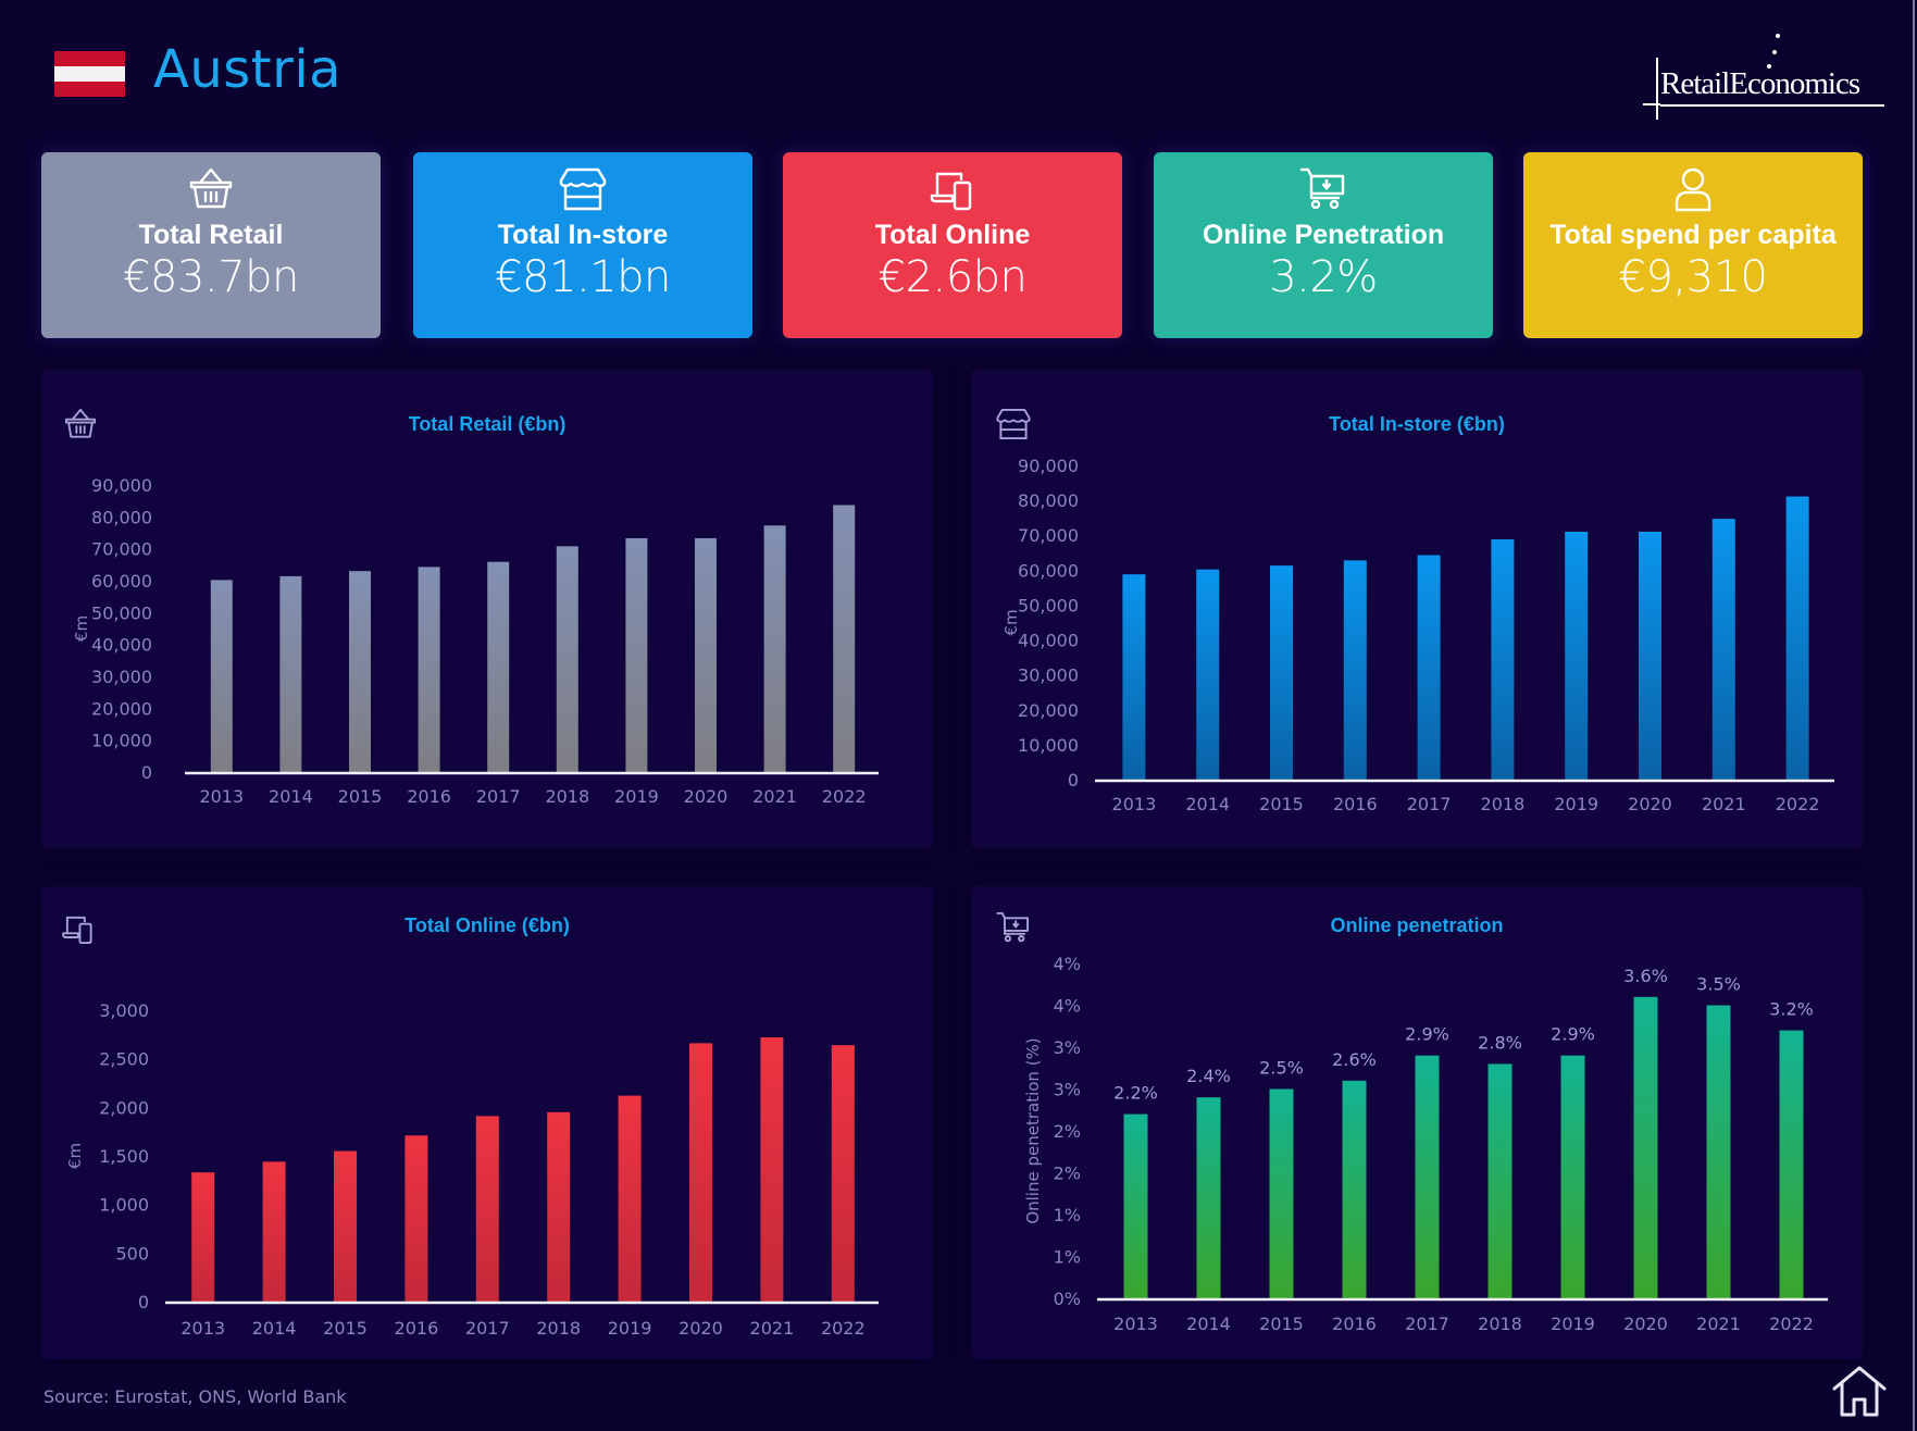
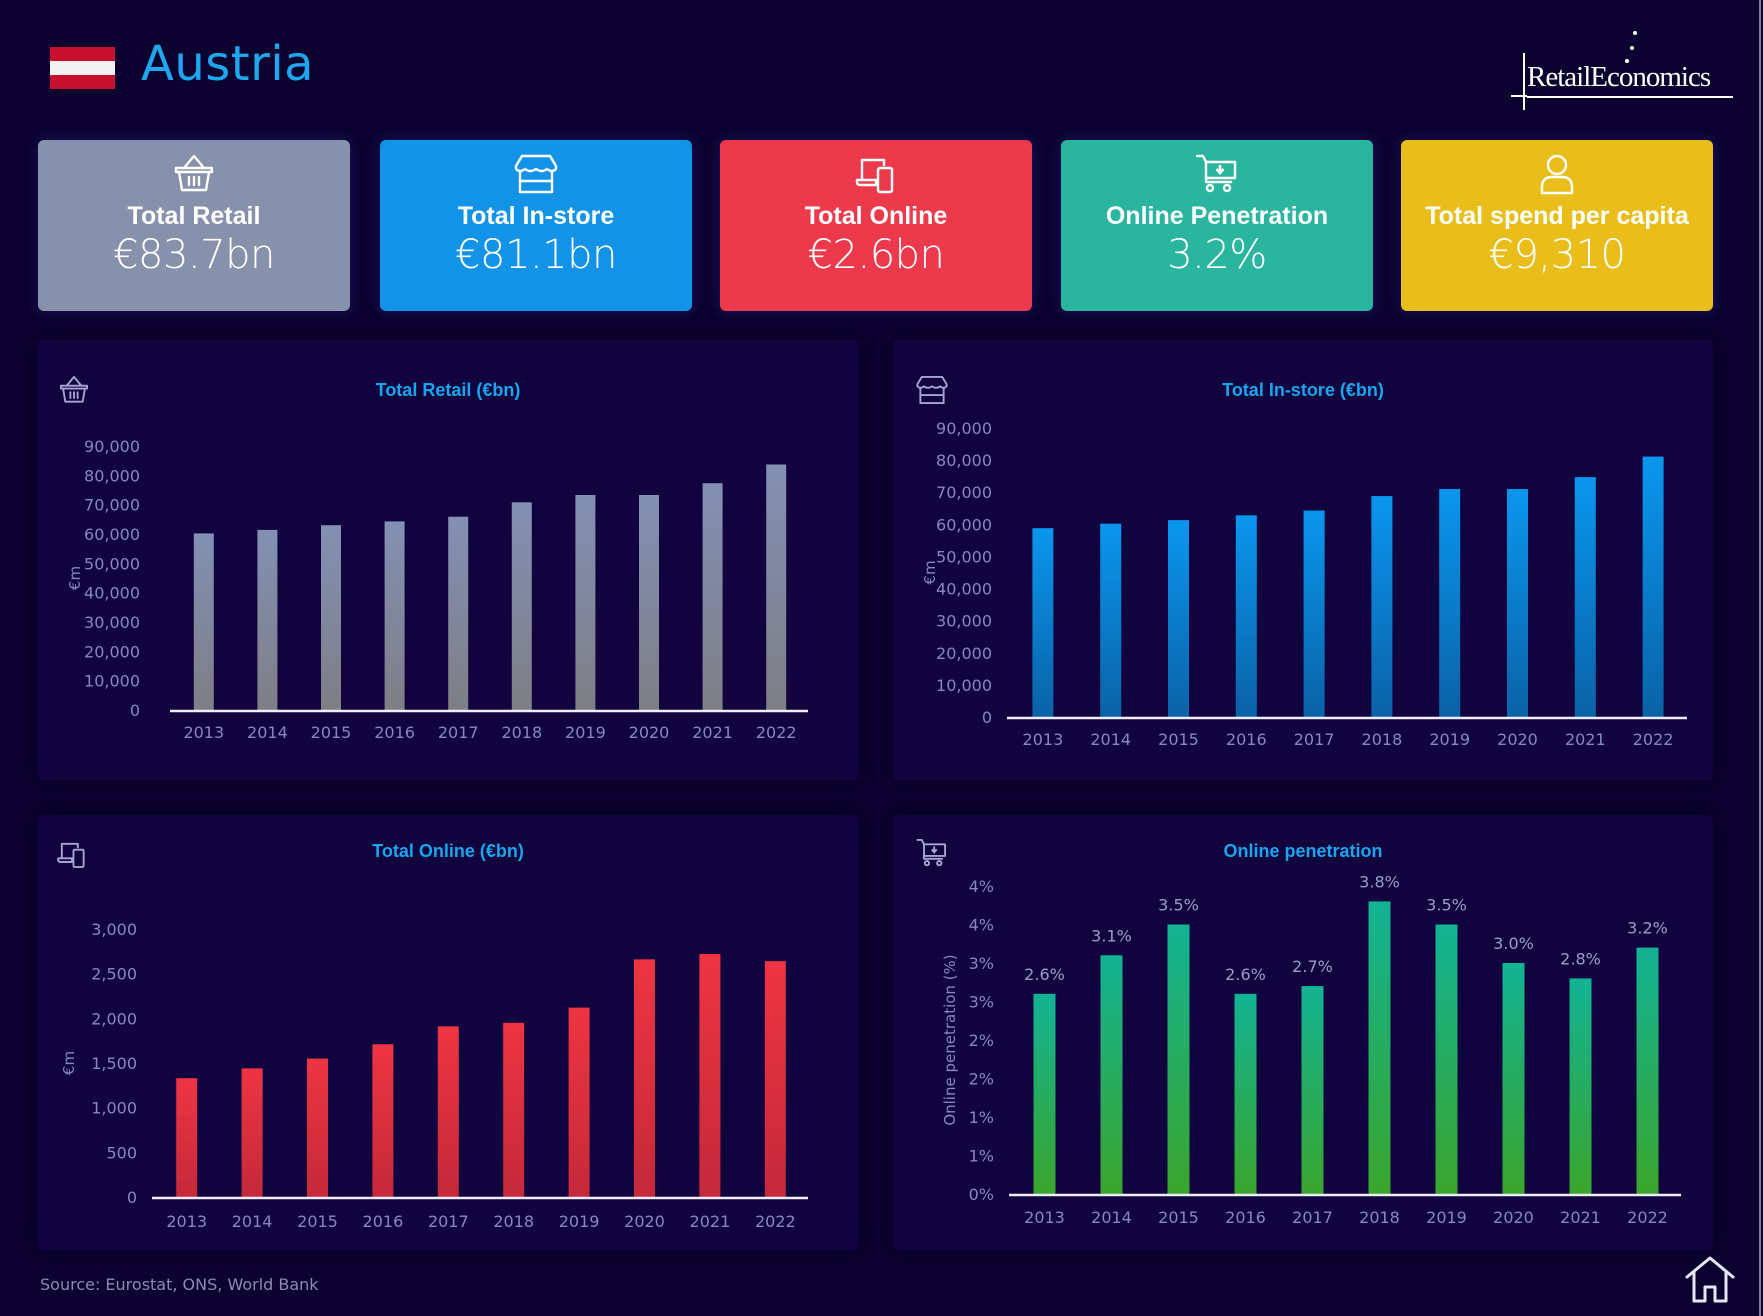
Online penetration/2013: 2.2% -> 2.6%
Online penetration/2014: 2.4% -> 3.1%
Online penetration/2015: 2.5% -> 3.5%
Online penetration/2017: 2.9% -> 2.7%
Online penetration/2018: 2.8% -> 3.8%
Online penetration/2019: 2.9% -> 3.5%
Online penetration/2020: 3.6% -> 3.0%
Online penetration/2021: 3.5% -> 2.8%
